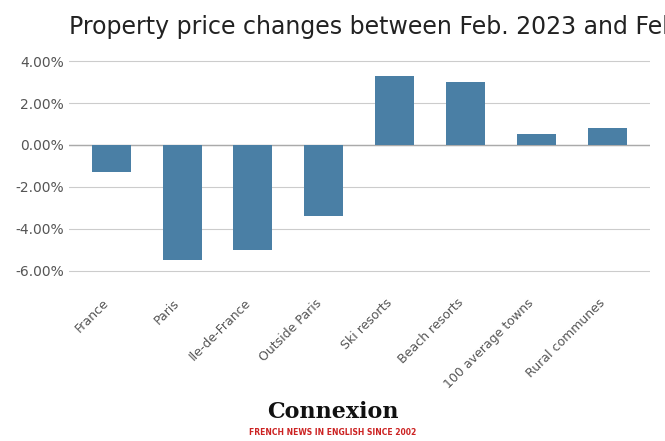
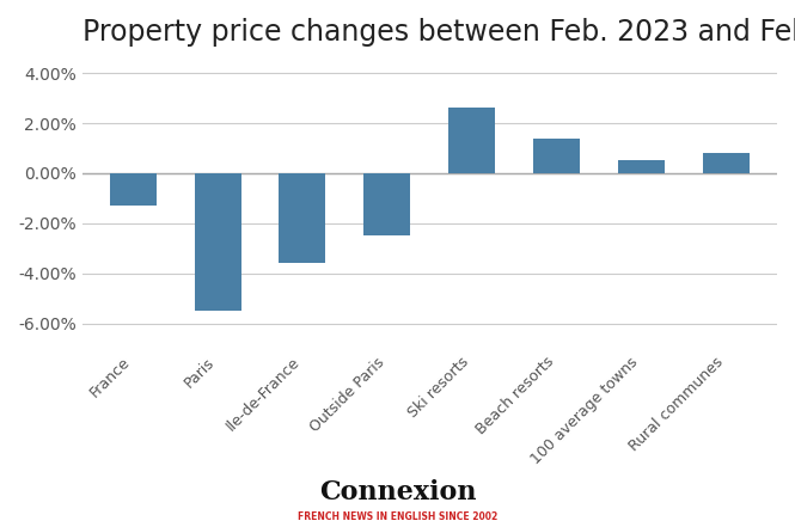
Ile-de-France: -5.0% -> -3.6%
Outside Paris: -3.4% -> -2.5%
Ski resorts: 3.3% -> 2.6%
Beach resorts: 3.0% -> 1.4%
